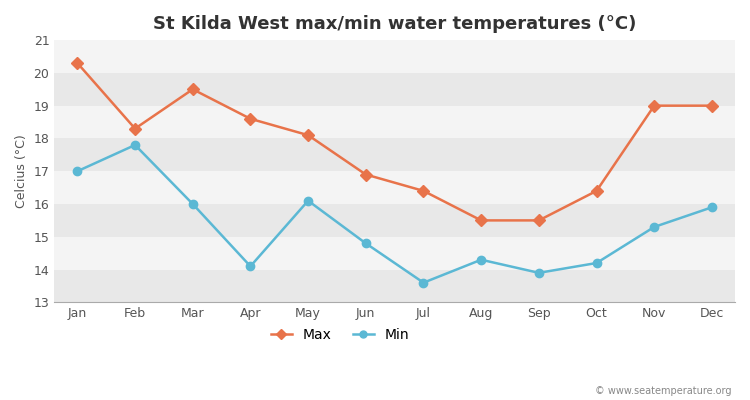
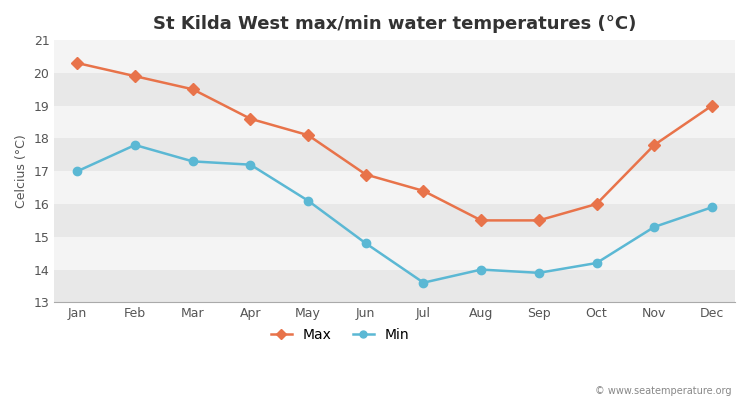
Max/Feb: 18.3 -> 19.9
Min/Mar: 16.0 -> 17.3
Min/Apr: 14.1 -> 17.2
Min/Aug: 14.3 -> 14.0
Max/Oct: 16.4 -> 16.0
Max/Nov: 19.0 -> 17.8
